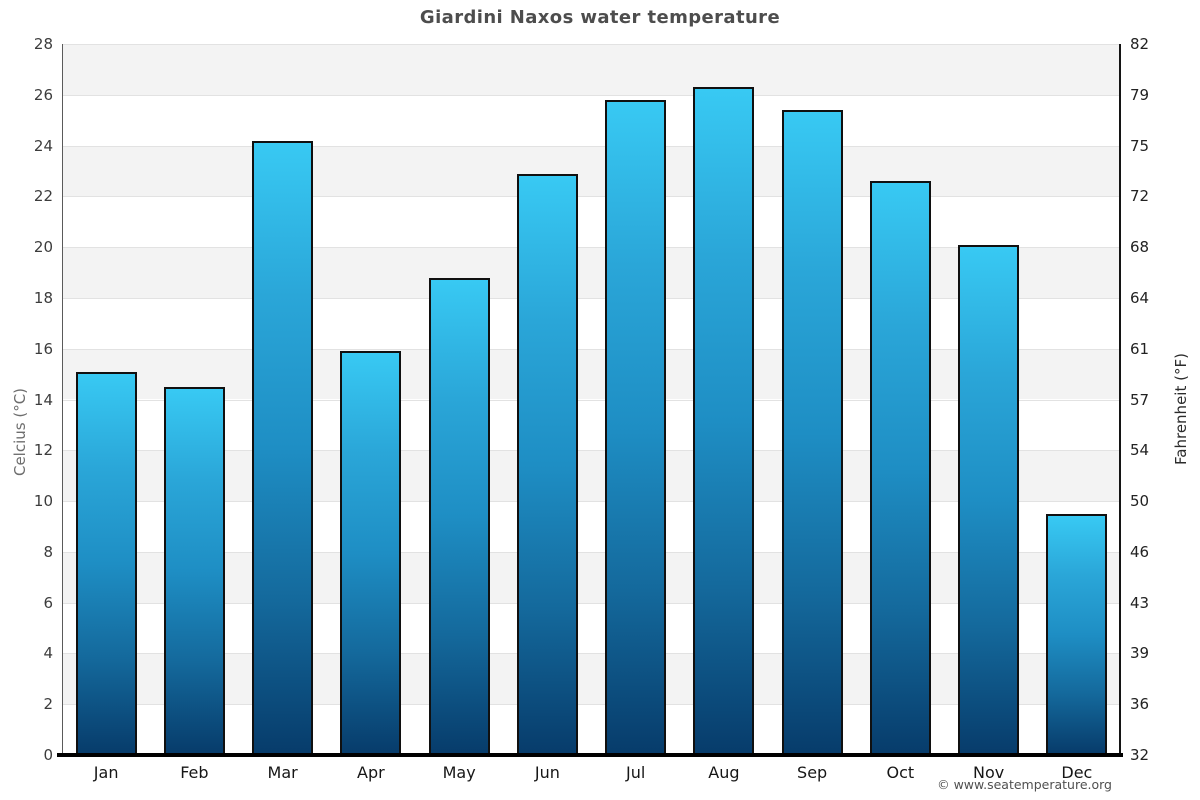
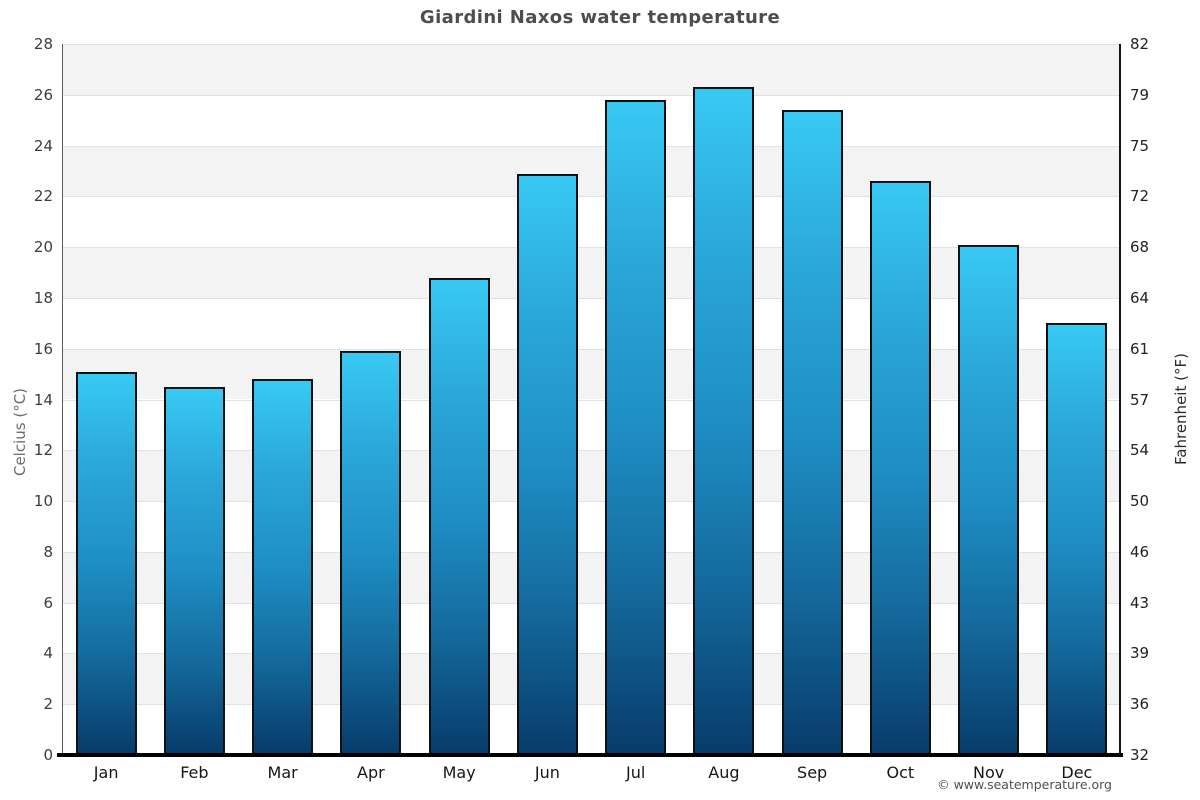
Mar: 24.2 -> 14.8
Dec: 9.5 -> 17.0
